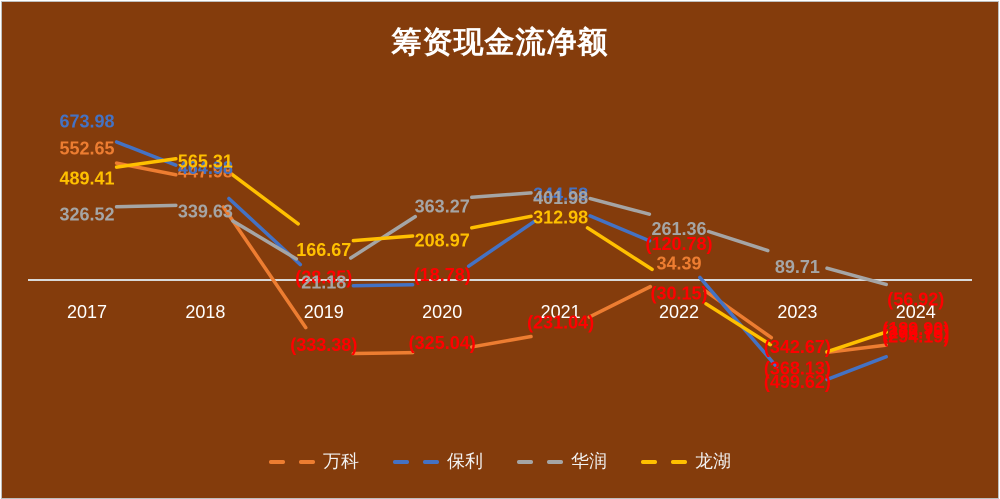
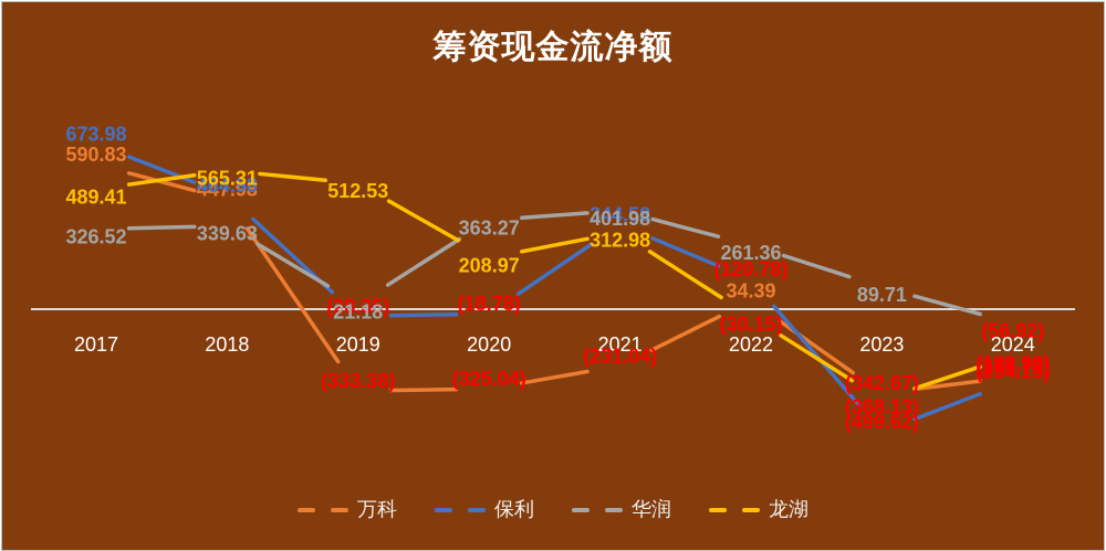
万科/2017: 552.65 -> 590.83
龙湖/2019: 166.67 -> 512.53
